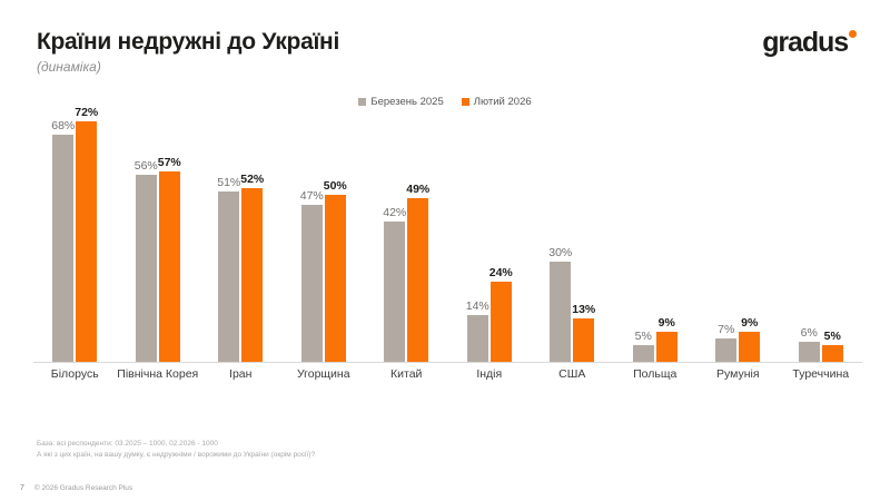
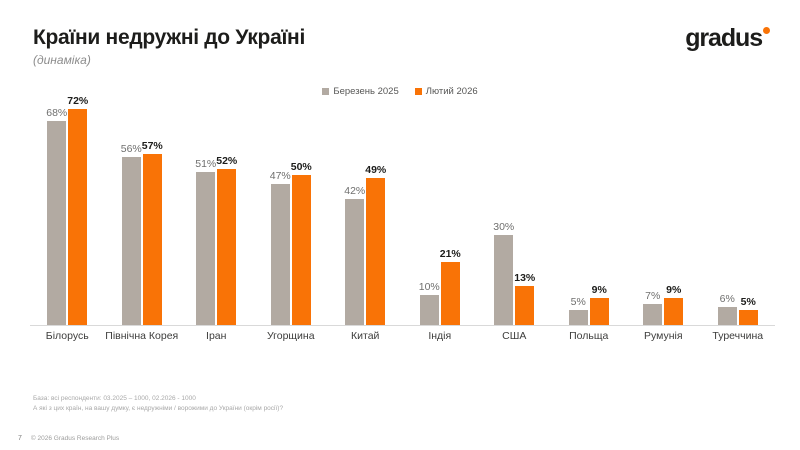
Березень 2025/Індія: 14% -> 10%
Лютий 2026/Індія: 24% -> 21%
